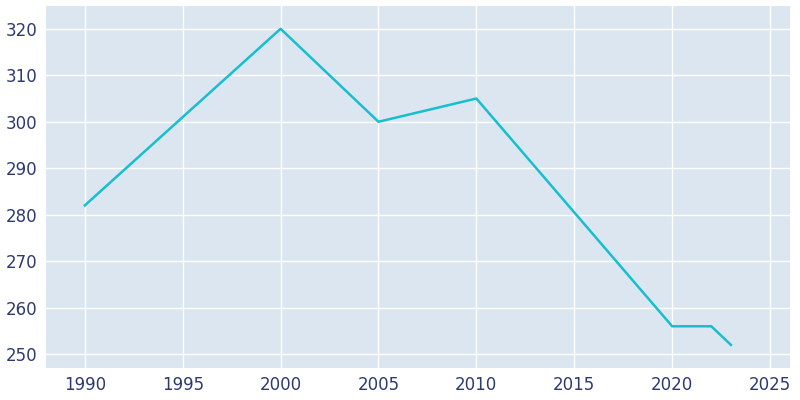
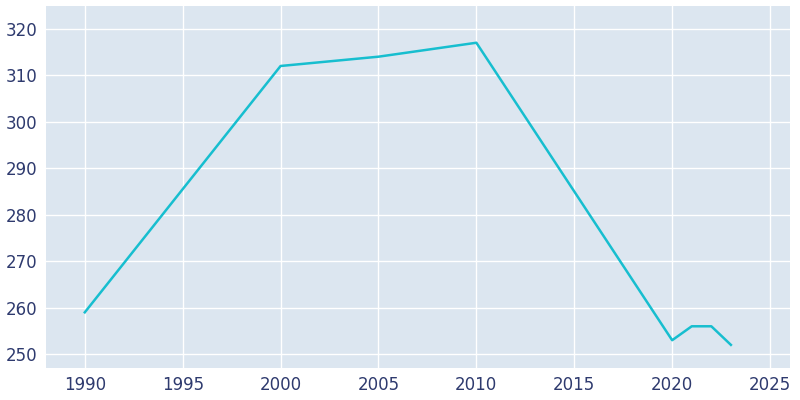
1990: 282 -> 259
2000: 320 -> 312
2005: 300 -> 314
2010: 305 -> 317
2020: 256 -> 253
